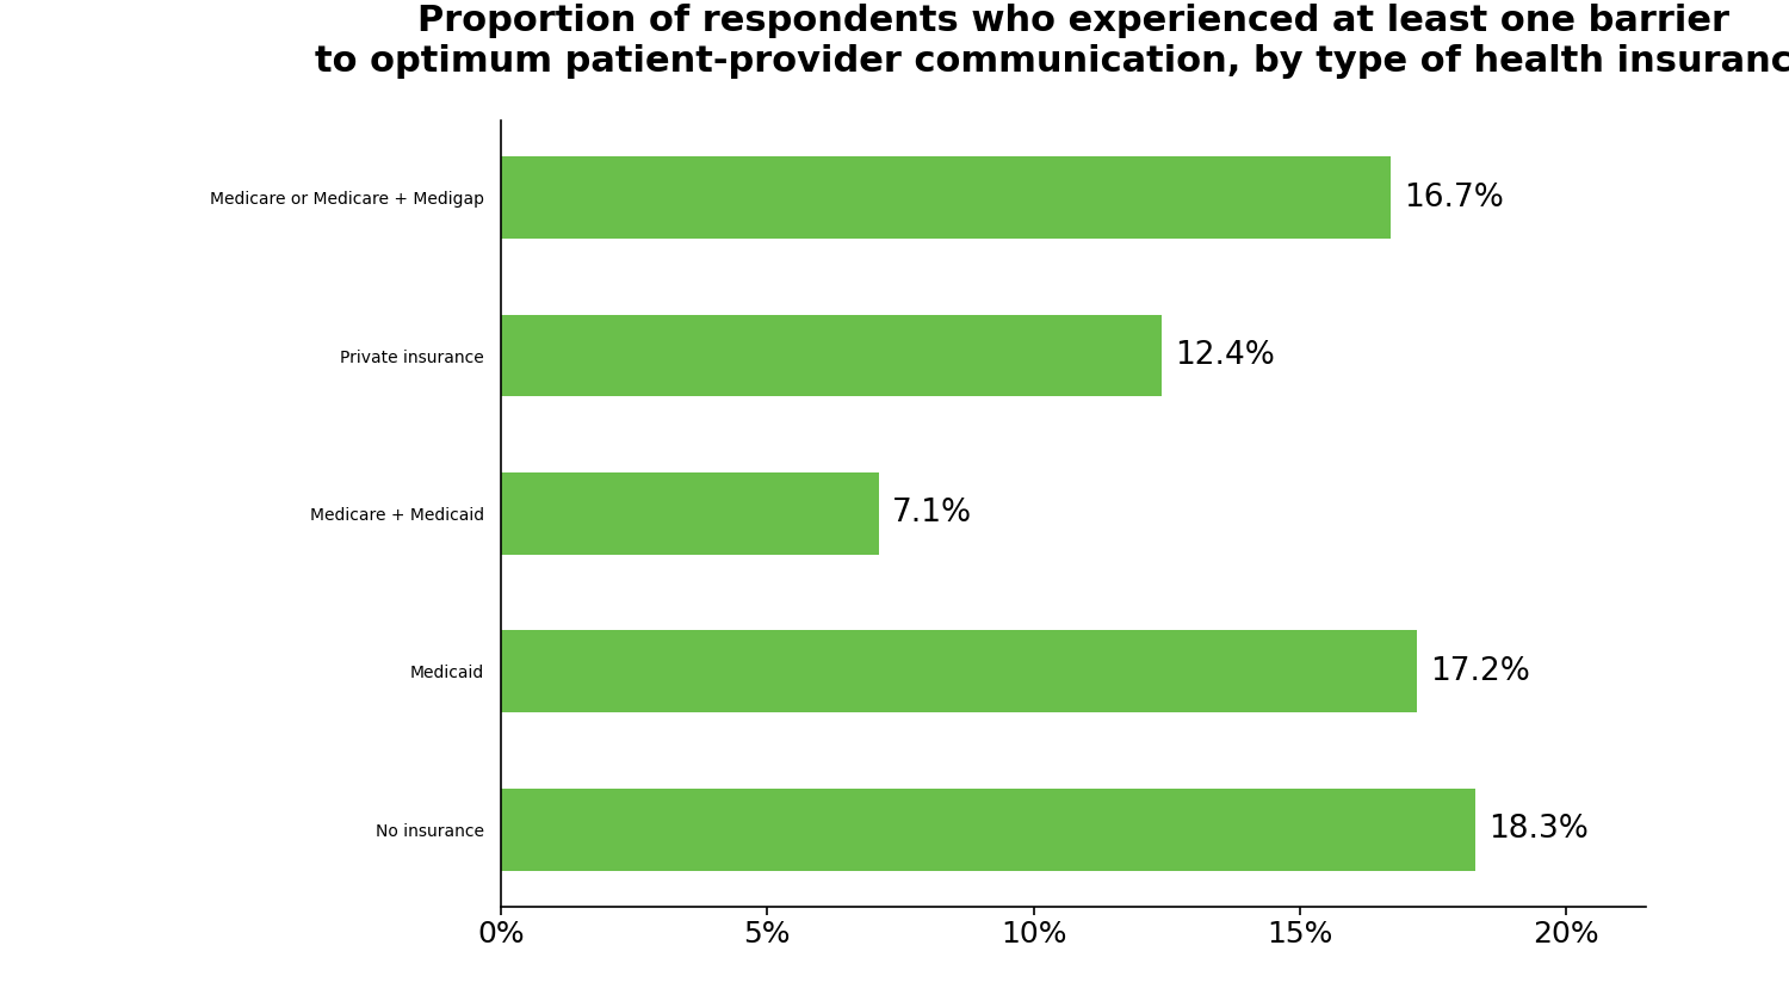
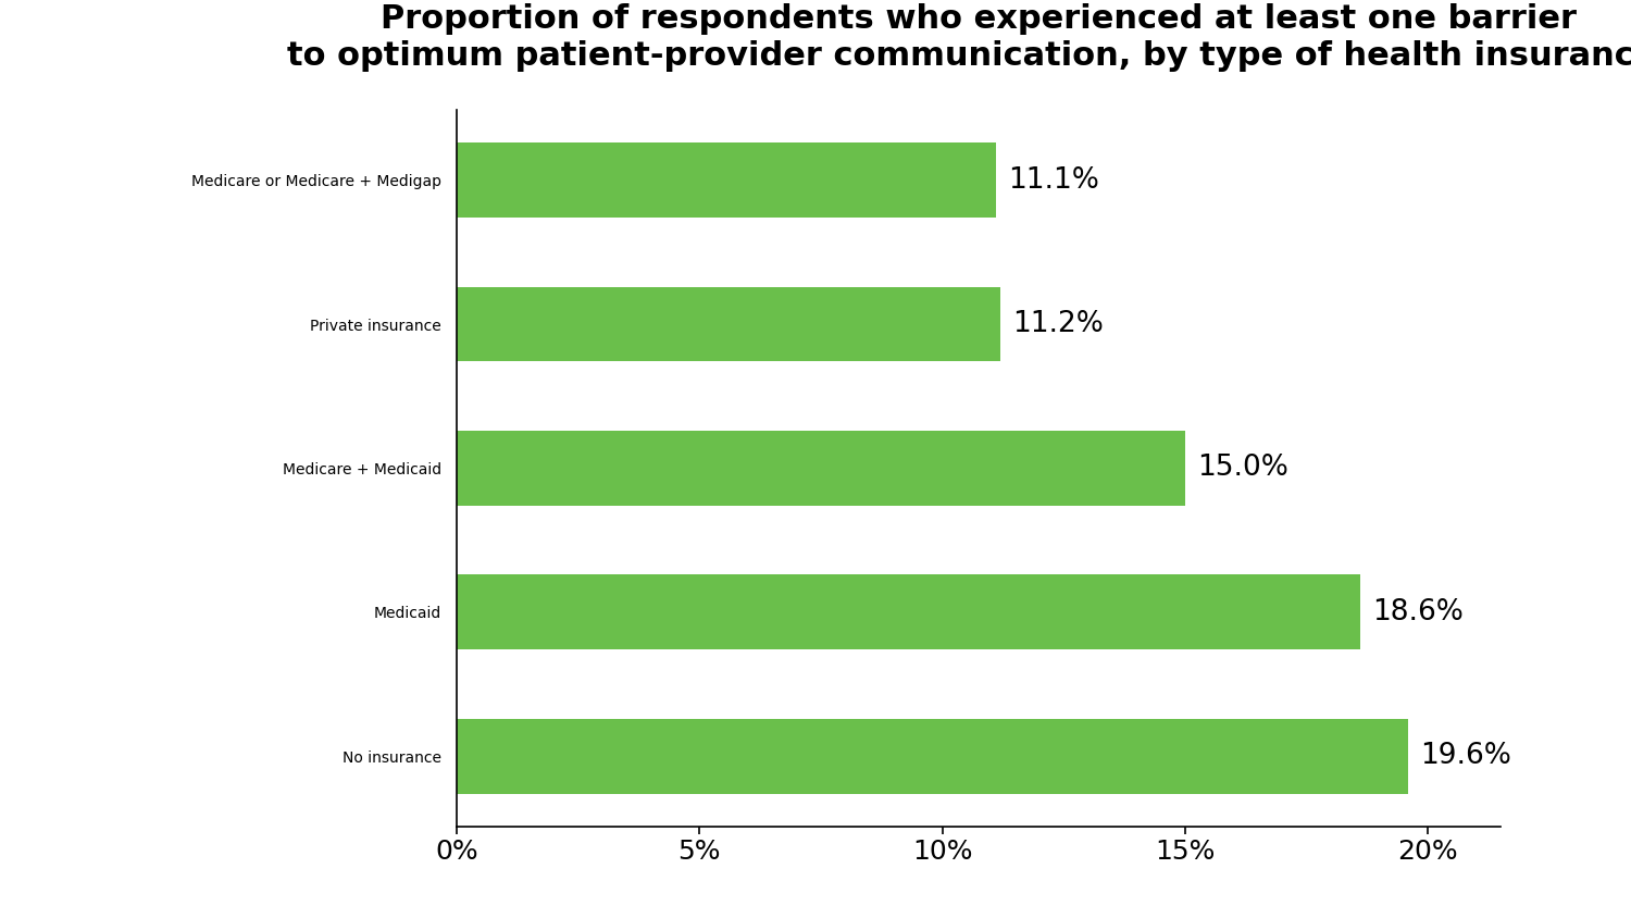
Medicare or Medicare + Medigap: 16.7% -> 11.1%
Private insurance: 12.4% -> 11.2%
Medicare + Medicaid: 7.1% -> 15.0%
Medicaid: 17.2% -> 18.6%
No insurance: 18.3% -> 19.6%
